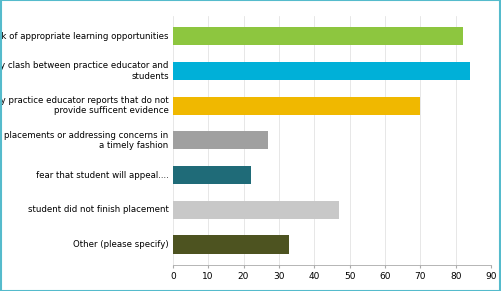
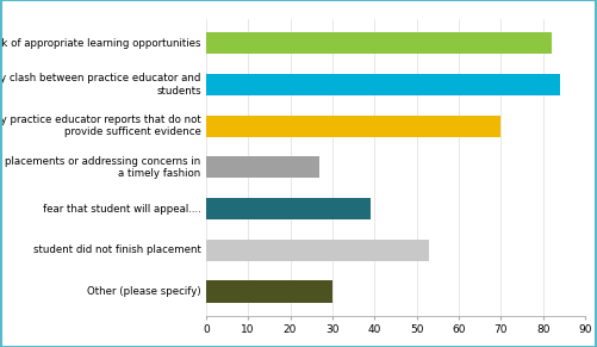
fear that student will appeal....: 22 -> 39
student did not finish placement: 47 -> 53
Other (please specify): 33 -> 30
